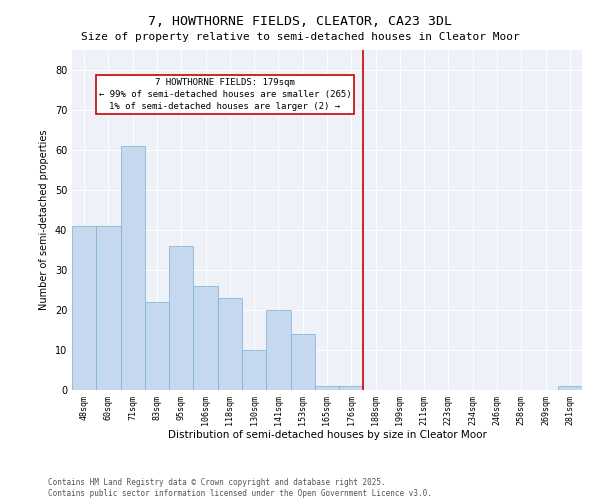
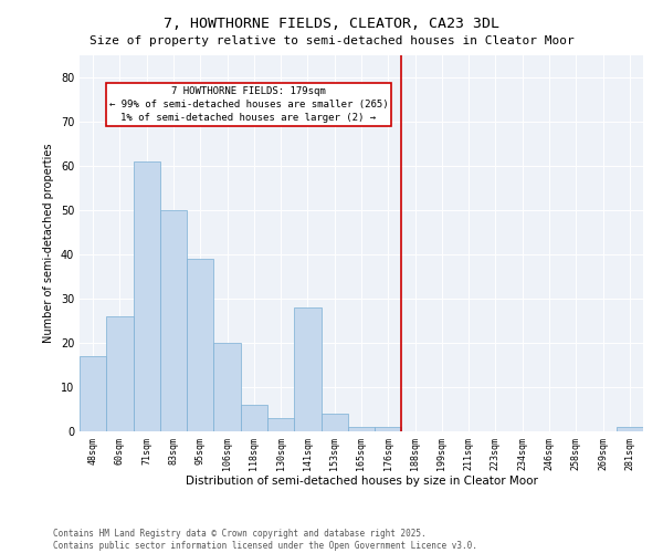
48sqm: 41 -> 17
60sqm: 41 -> 26
83sqm: 22 -> 50
95sqm: 36 -> 39
106sqm: 26 -> 20
118sqm: 23 -> 6
130sqm: 10 -> 3
141sqm: 20 -> 28
153sqm: 14 -> 4
